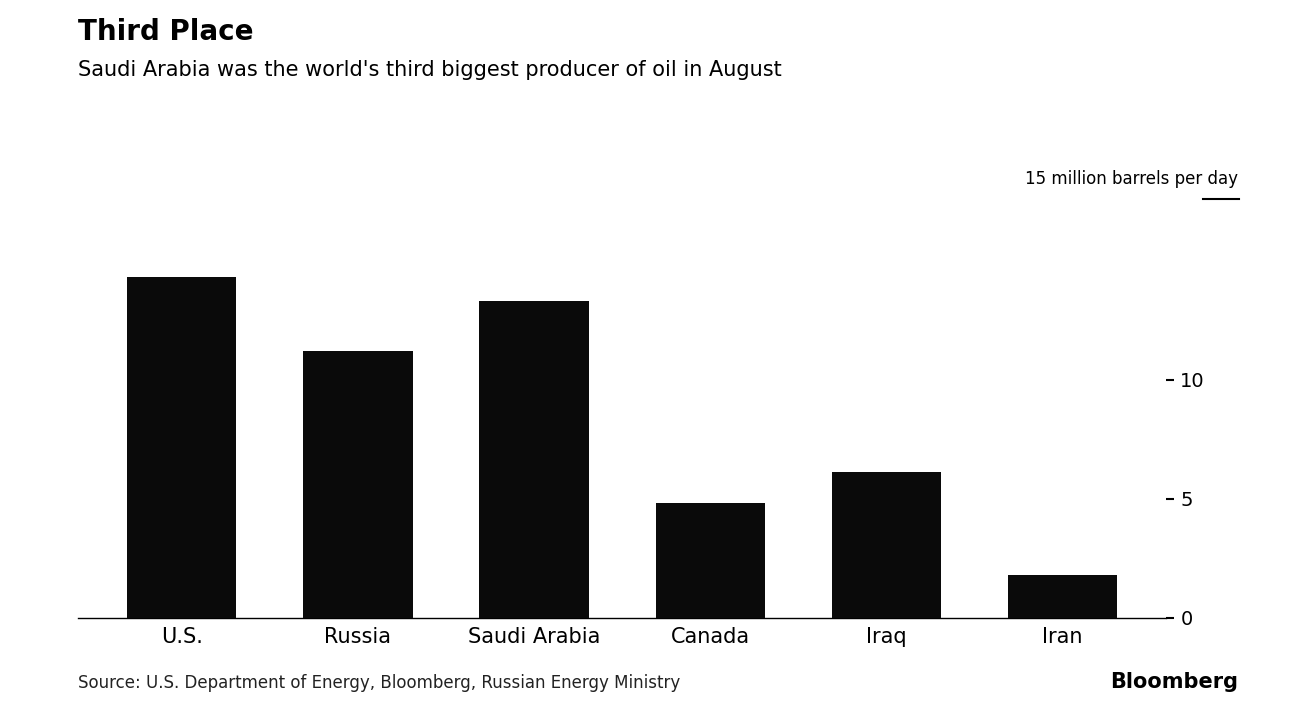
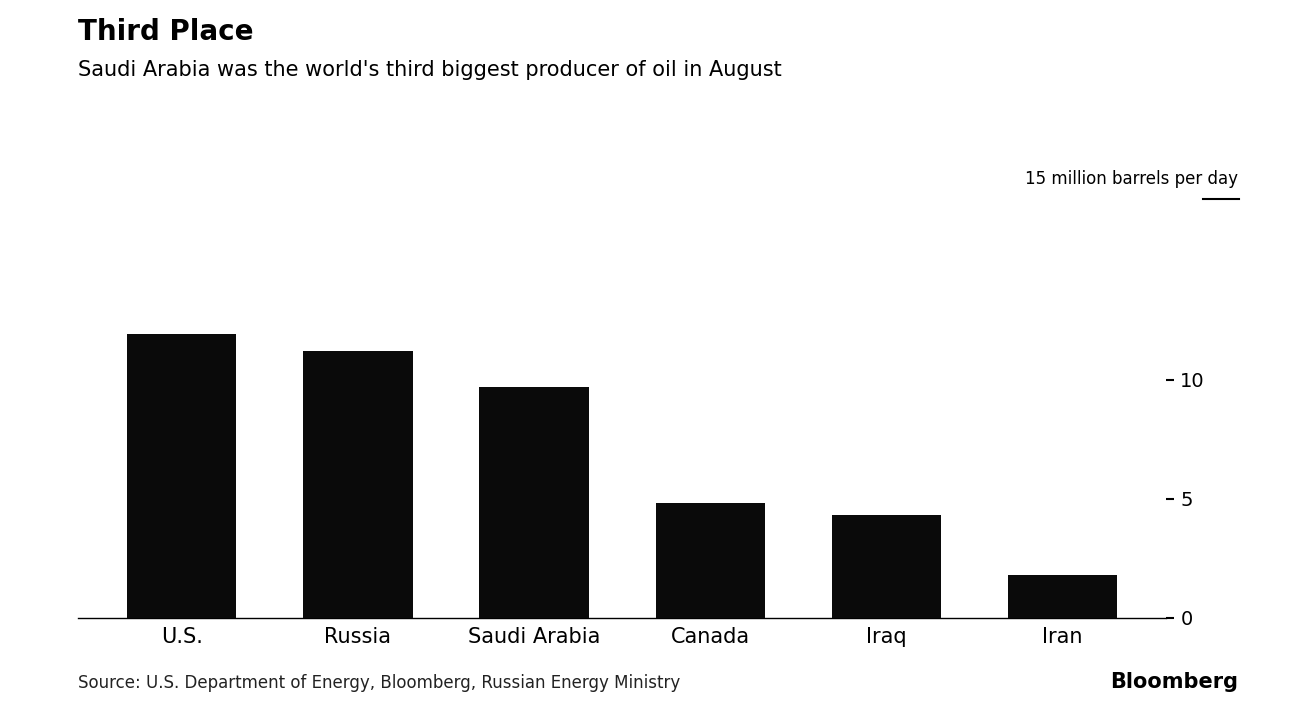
U.S.: 14.3 -> 11.9
Saudi Arabia: 13.3 -> 9.7
Iraq: 6.1 -> 4.3
